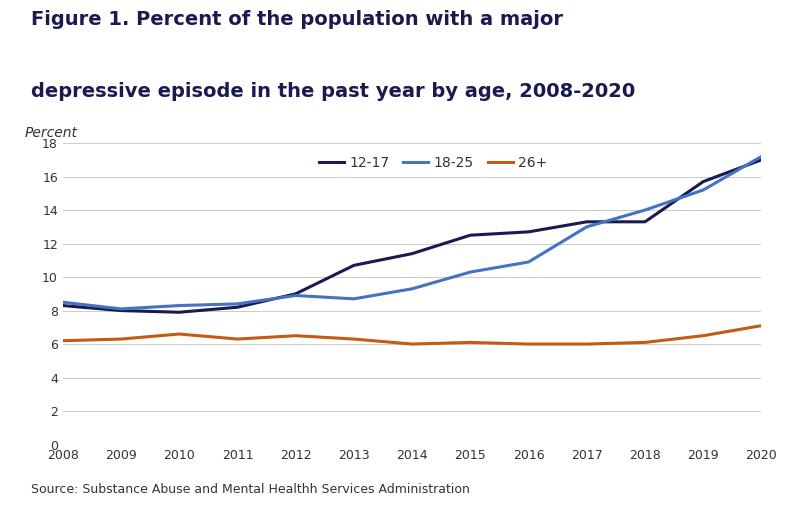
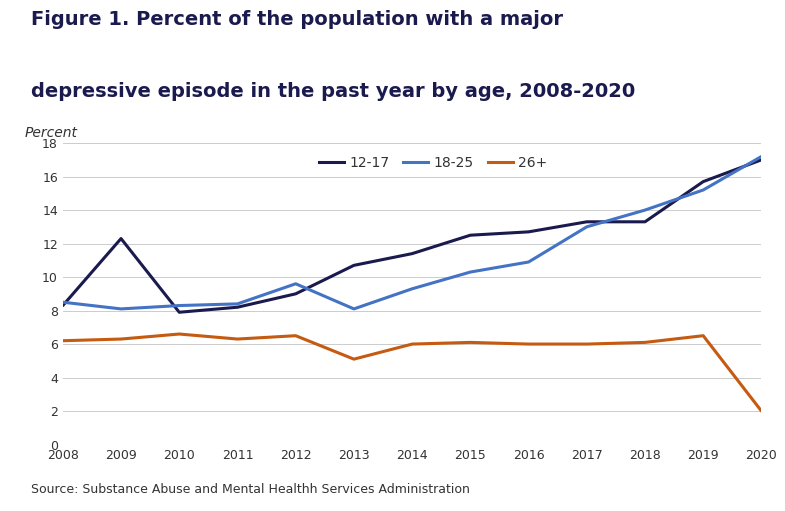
12-17/2009: 8.0 -> 12.3
18-25/2012: 8.9 -> 9.6
18-25/2013: 8.7 -> 8.1
26+/2013: 6.3 -> 5.1
26+/2020: 7.1 -> 2.0
